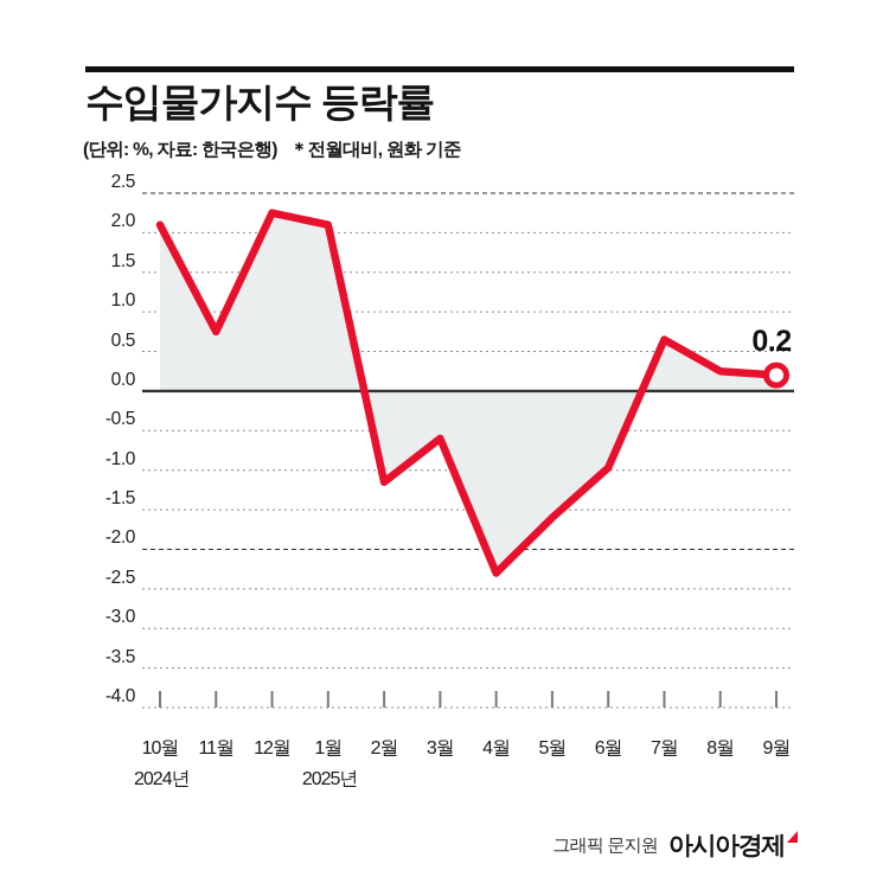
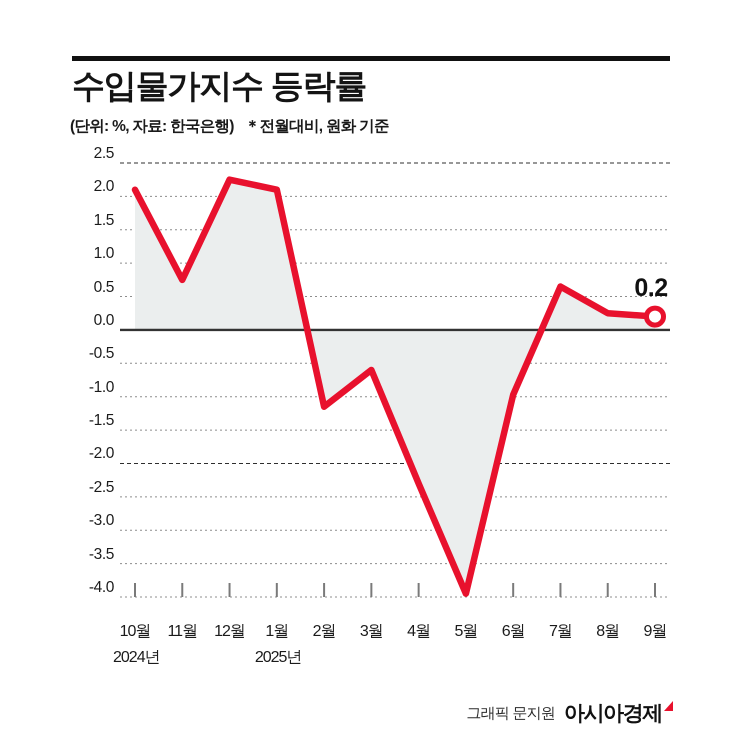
5월: -1.6 -> -4.0
